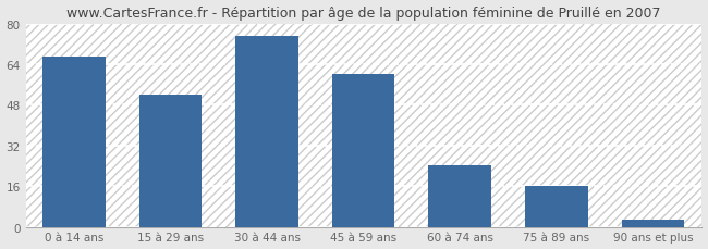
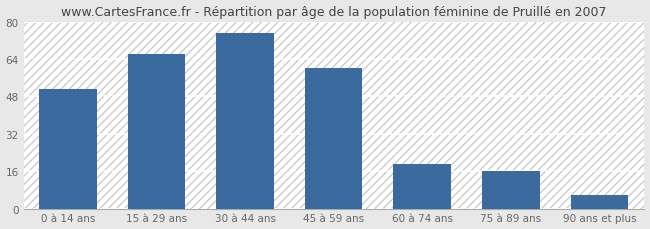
0 à 14 ans: 67 -> 51
15 à 29 ans: 52 -> 66
60 à 74 ans: 24 -> 19
90 ans et plus: 3 -> 6
